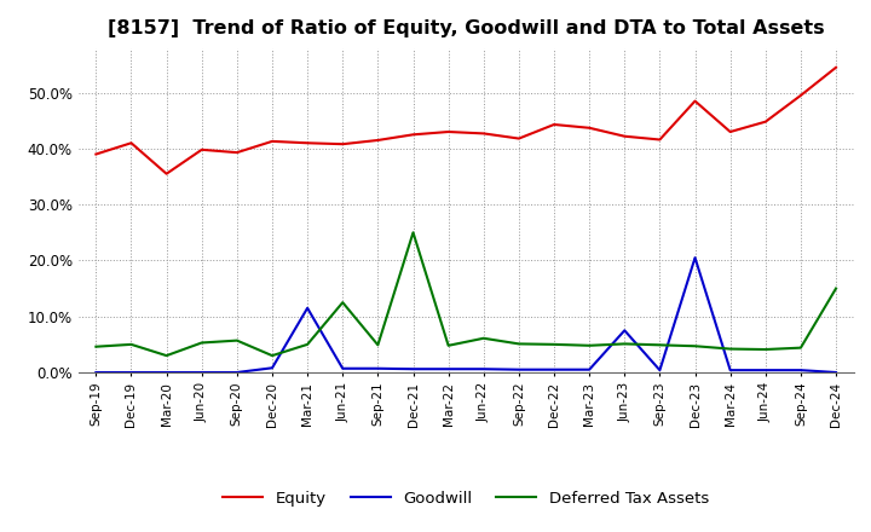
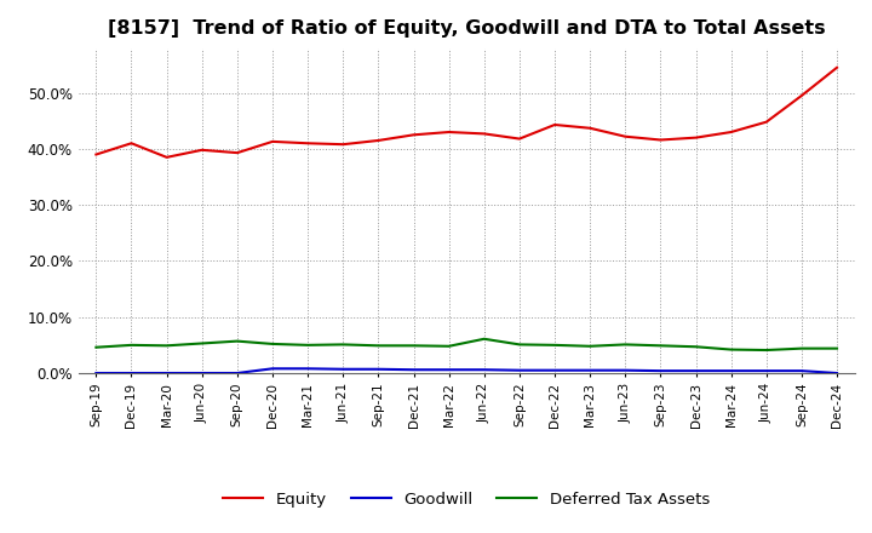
Equity/Mar-20: 35.5% -> 38.5%
Deferred Tax Assets/Mar-20: 3.0% -> 4.9%
Deferred Tax Assets/Dec-20: 3.0% -> 5.2%
Goodwill/Mar-21: 11.5% -> 0.8%
Deferred Tax Assets/Jun-21: 12.5% -> 5.1%
Deferred Tax Assets/Dec-21: 25.0% -> 4.9%
Goodwill/Jun-23: 7.5% -> 0.5%
Equity/Dec-23: 48.5% -> 42.0%
Goodwill/Dec-23: 20.5% -> 0.4%
Deferred Tax Assets/Dec-24: 15.0% -> 4.4%
